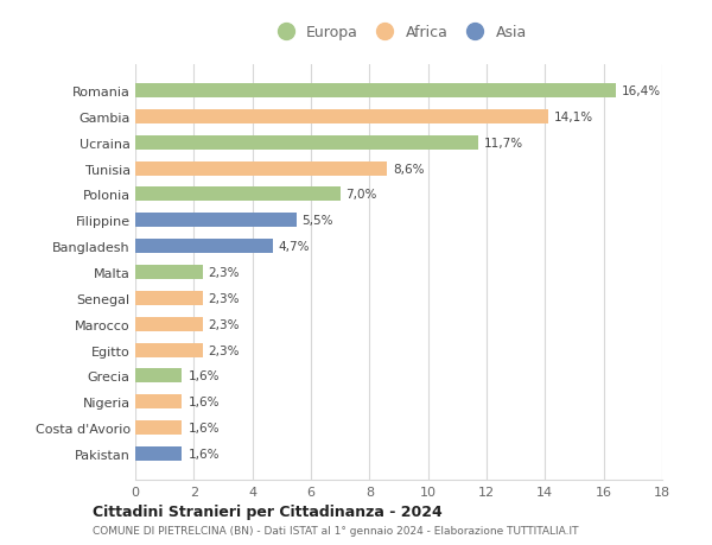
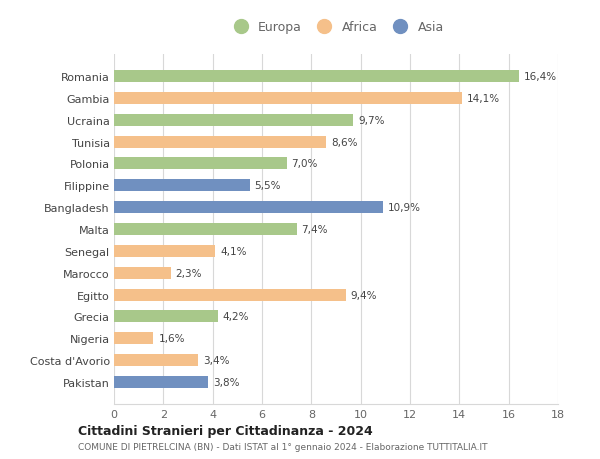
Ucraina: 11,7% -> 9,7%
Bangladesh: 4,7% -> 10,9%
Malta: 2,3% -> 7,4%
Senegal: 2,3% -> 4,1%
Egitto: 2,3% -> 9,4%
Grecia: 1,6% -> 4,2%
Costa d'Avorio: 1,6% -> 3,4%
Pakistan: 1,6% -> 3,8%
